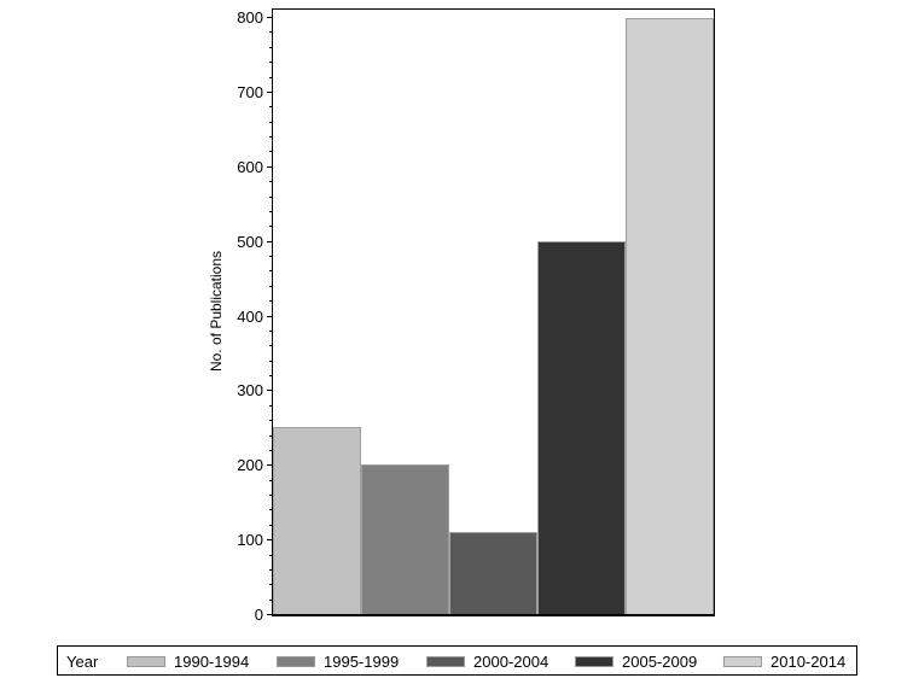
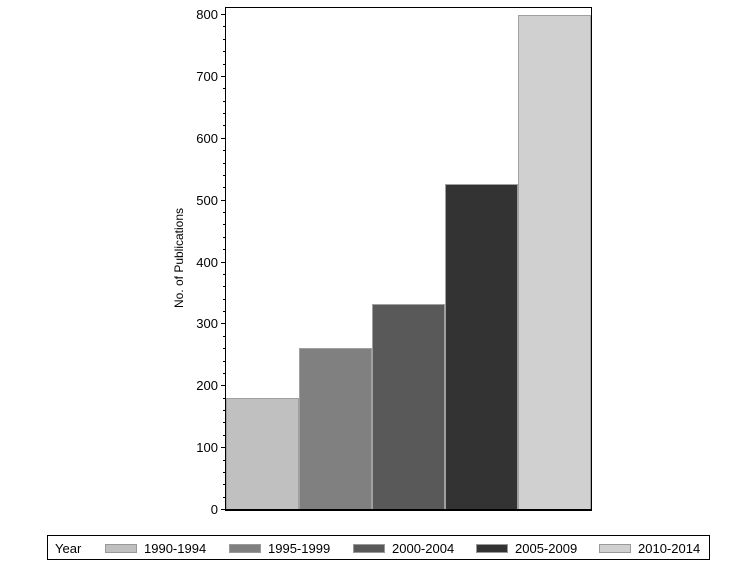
1990-1994: 250 -> 180
1995-1999: 200 -> 260
2000-2004: 110 -> 330
2005-2009: 500 -> 530
